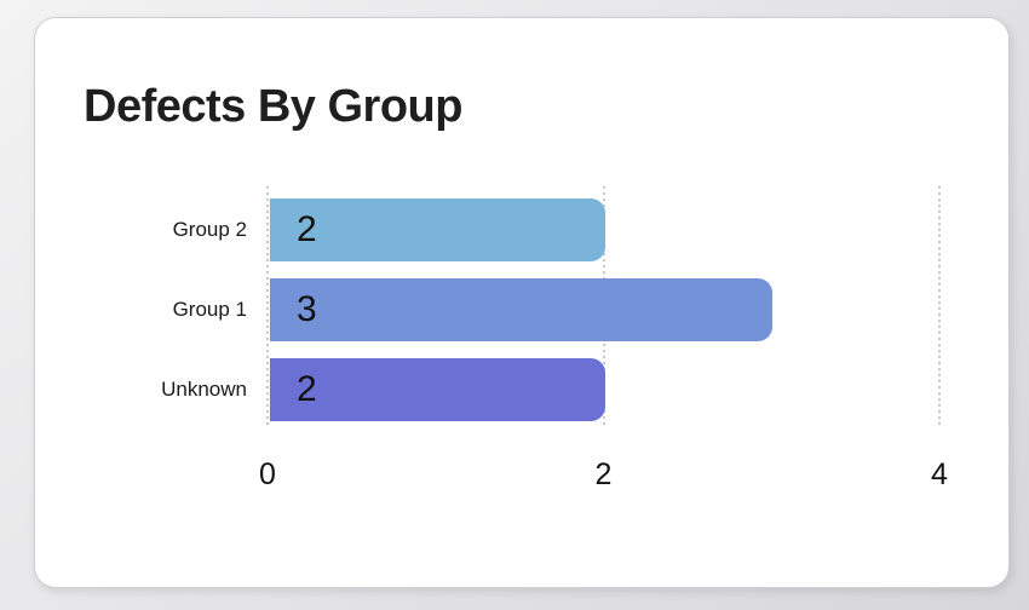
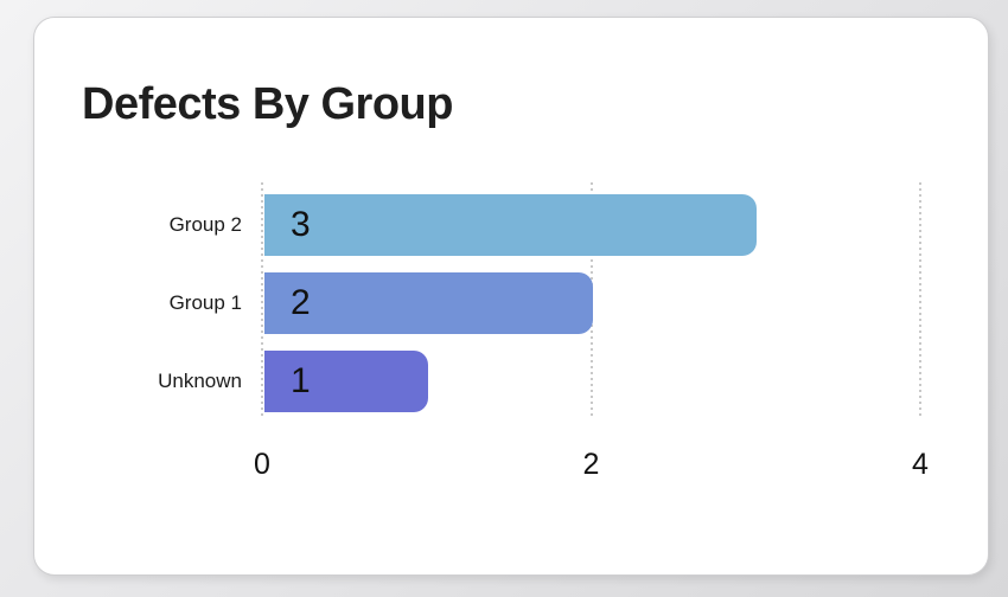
Group 2: 2 -> 3
Group 1: 3 -> 2
Unknown: 2 -> 1
